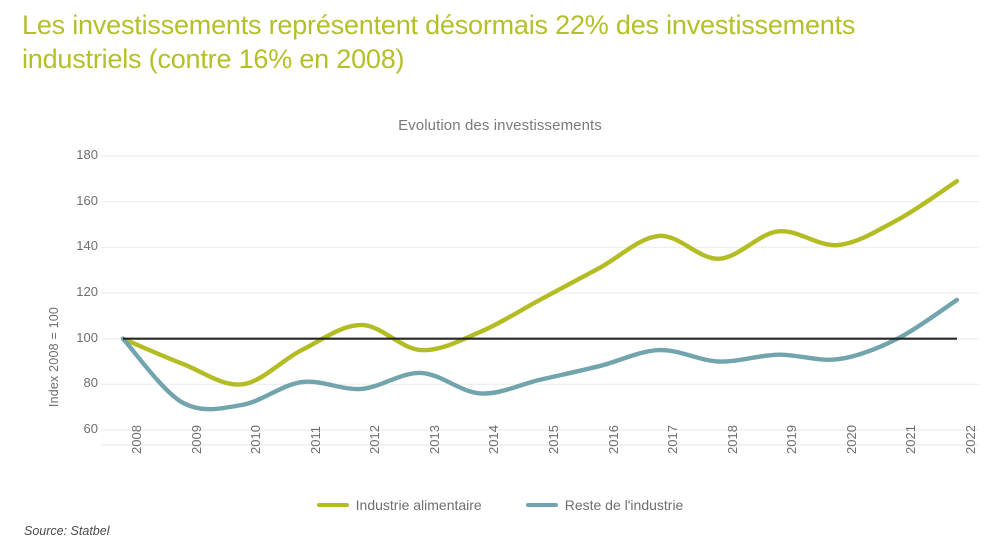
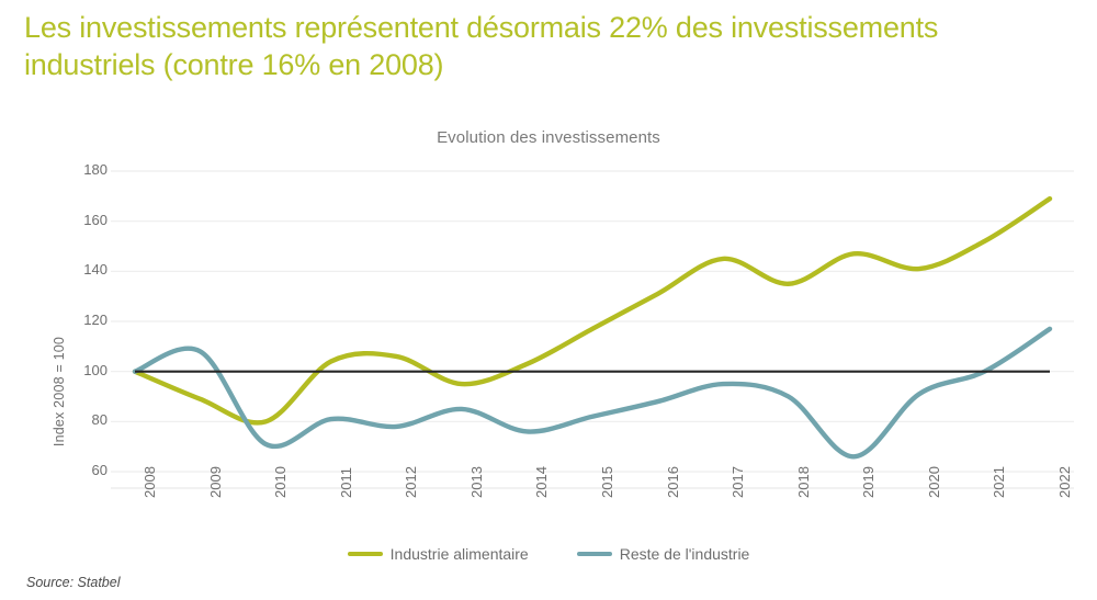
Reste de l'industrie/2009: 72 -> 108
Industrie alimentaire/2011: 95 -> 104
Reste de l'industrie/2019: 93 -> 66
